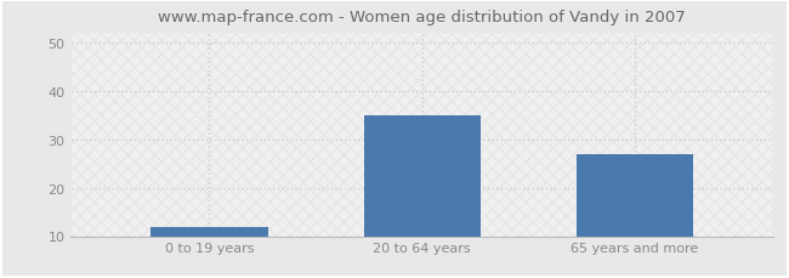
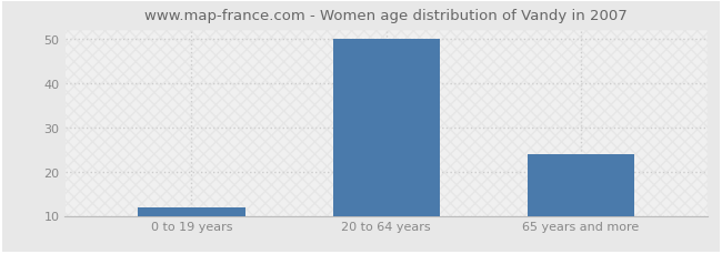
20 to 64 years: 35 -> 50
65 years and more: 27 -> 24
